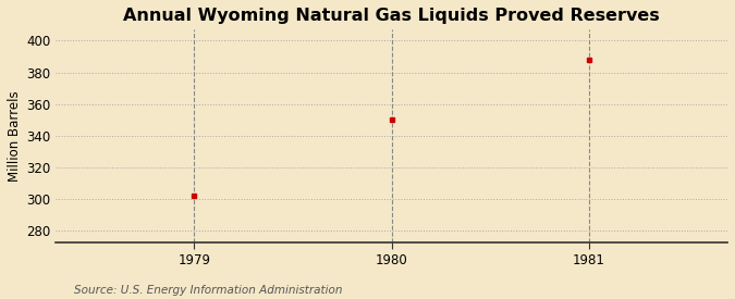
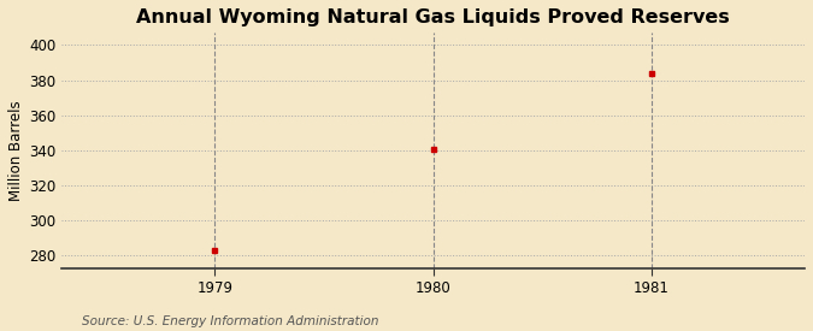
1979: 302 -> 283
1980: 350 -> 341
1981: 388 -> 384
